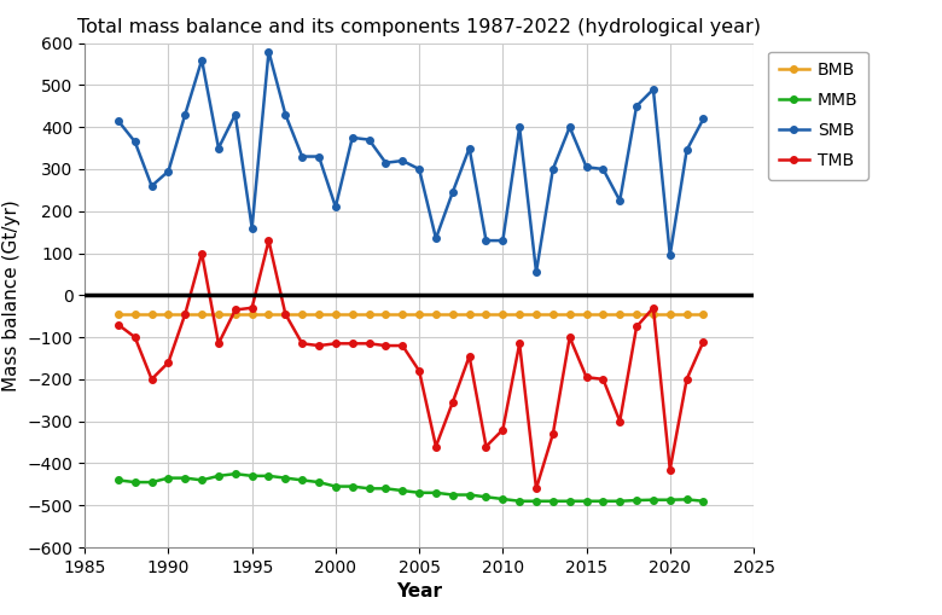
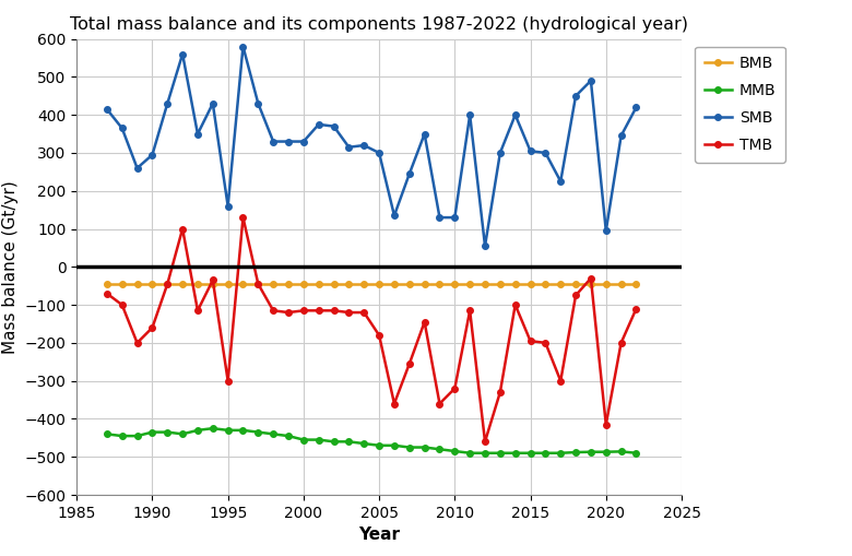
TMB/1995: -30 -> -300
SMB/2000: 210 -> 330
